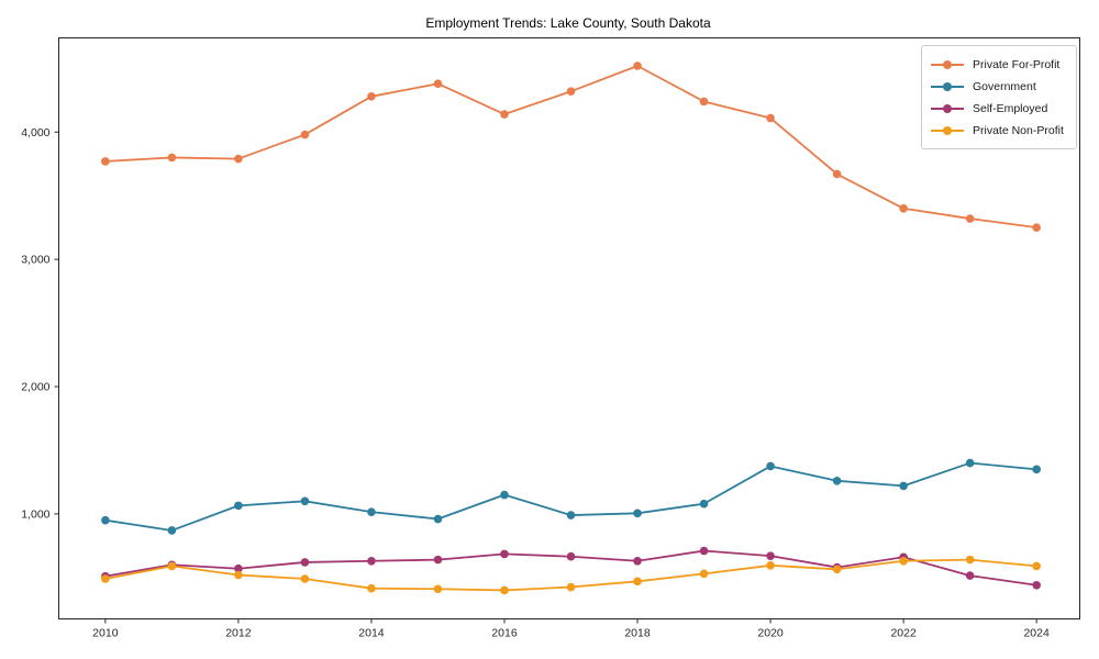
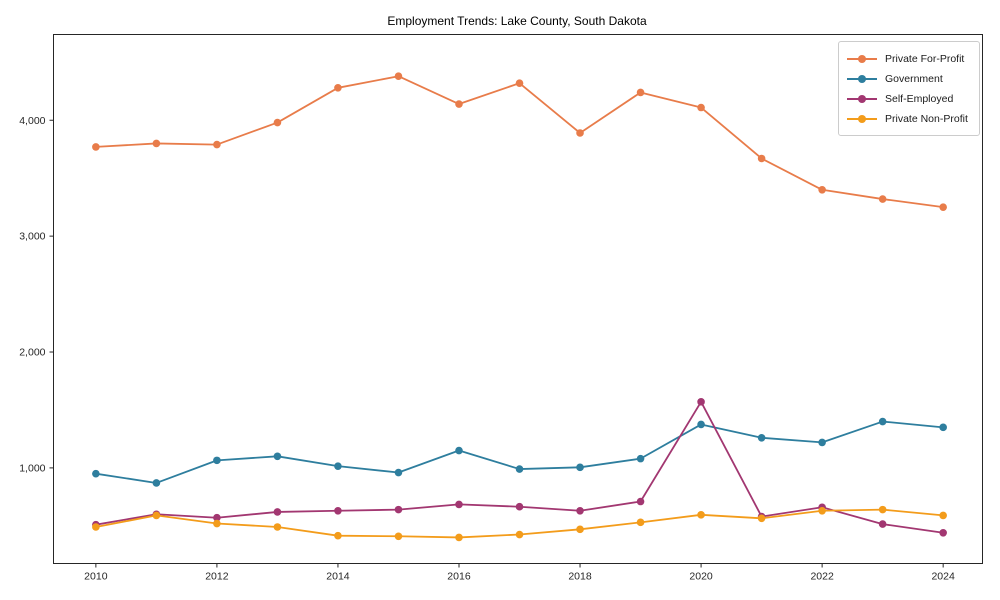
Private For-Profit/2018: 4520 -> 3890
Self-Employed/2020: 670 -> 1570
